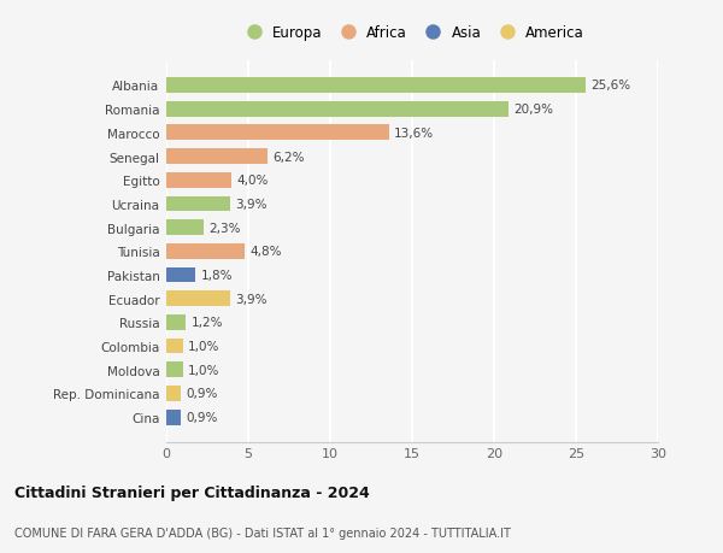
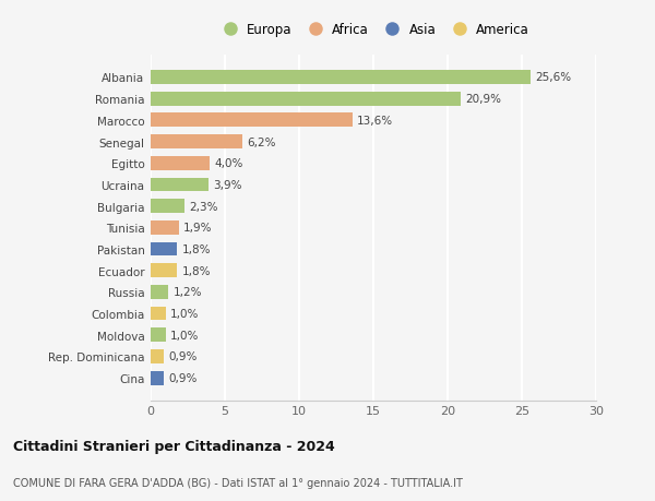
Tunisia: 4,8% -> 1,9%
Ecuador: 3,9% -> 1,8%
